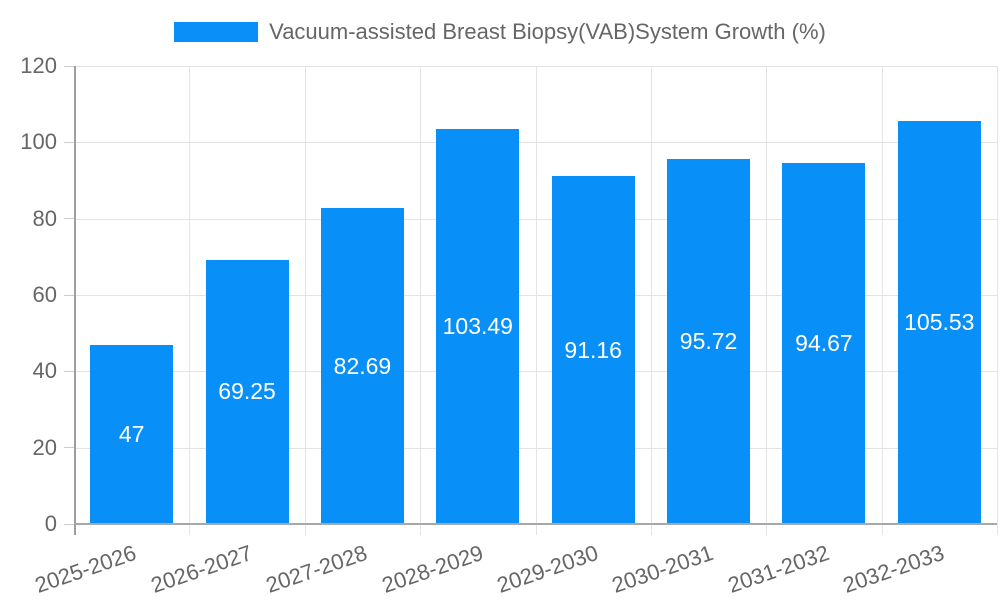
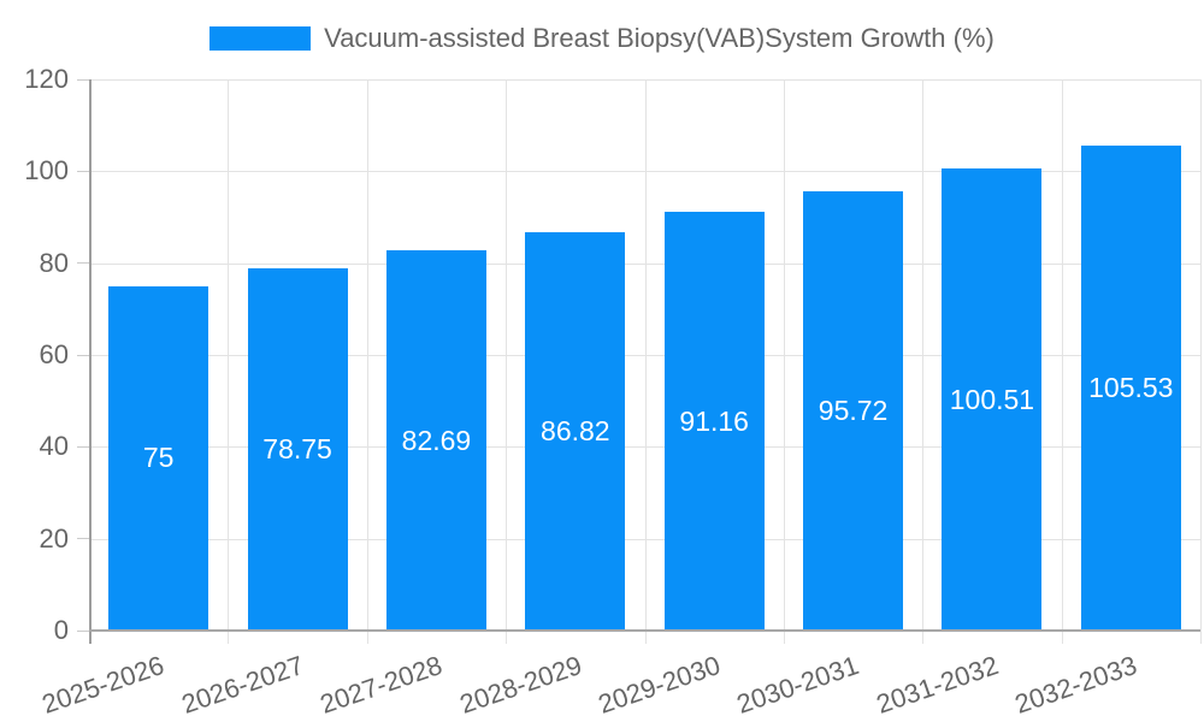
2025-2026: 47 -> 75
2026-2027: 69.25 -> 78.75
2028-2029: 103.49 -> 86.82
2031-2032: 94.67 -> 100.51
